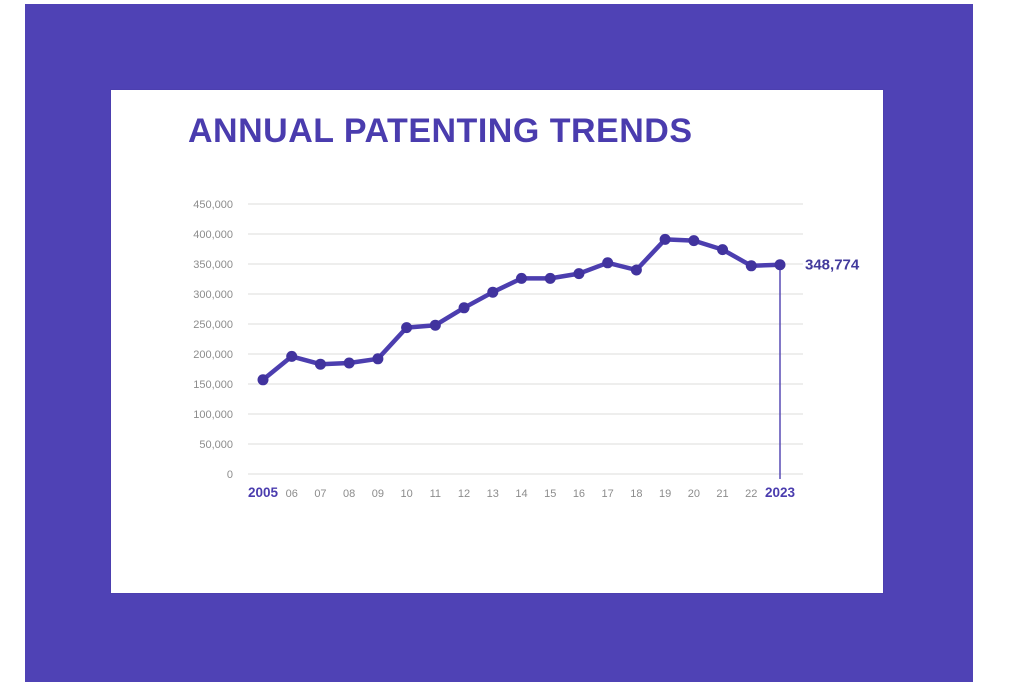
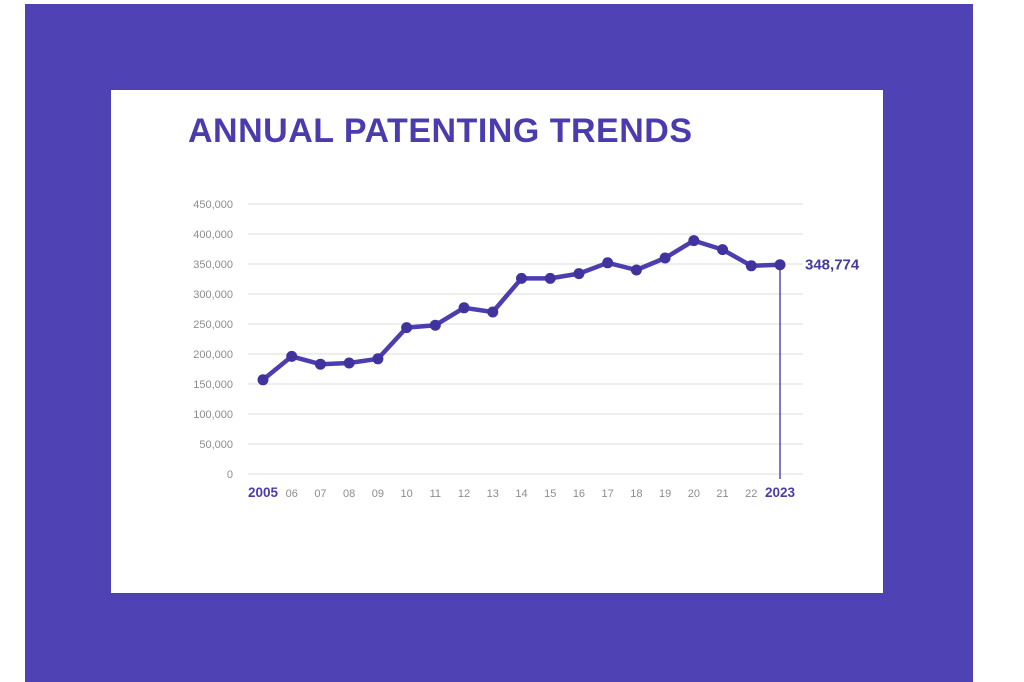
13: 300000 -> 270000
19: 390000 -> 360000
